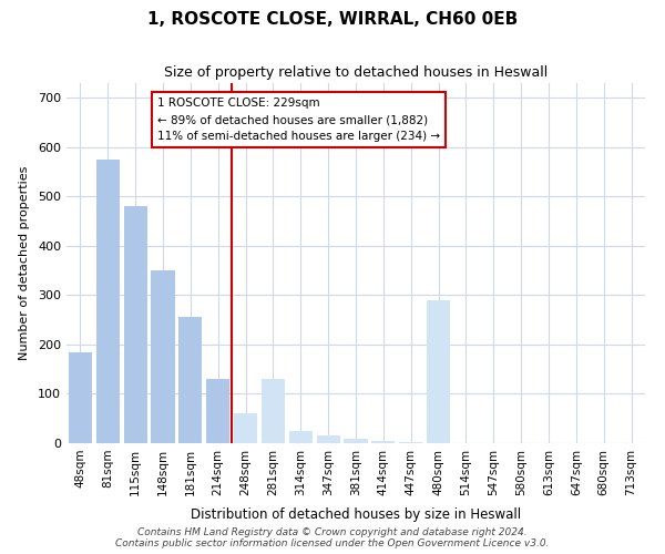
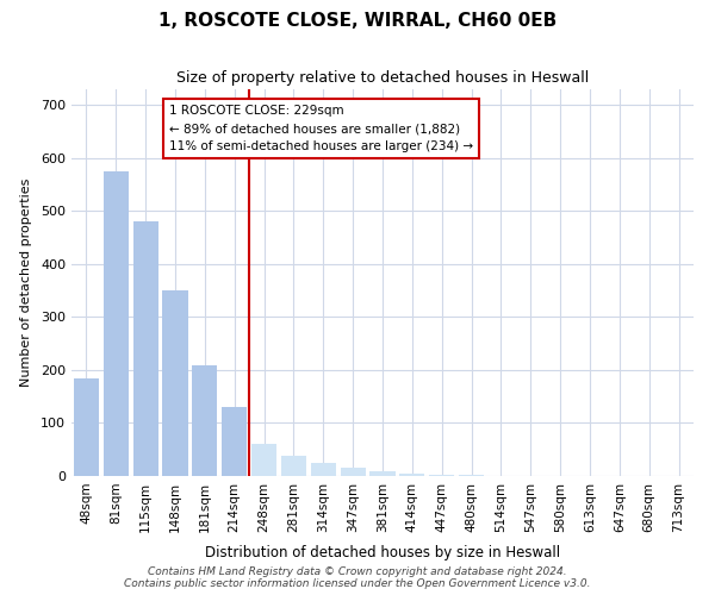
181sqm: 255 -> 210
281sqm: 130 -> 38
480sqm: 290 -> 2
